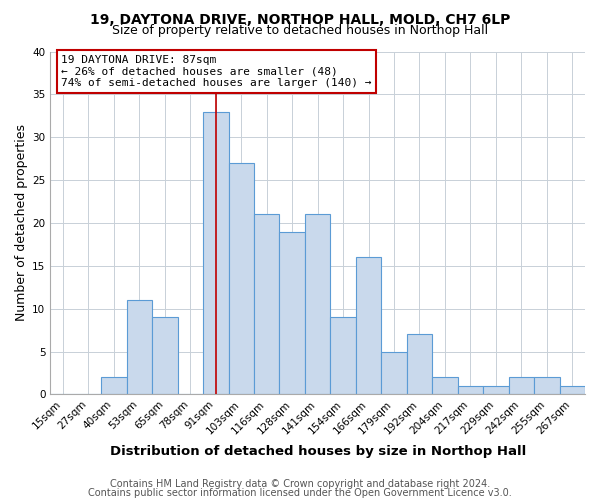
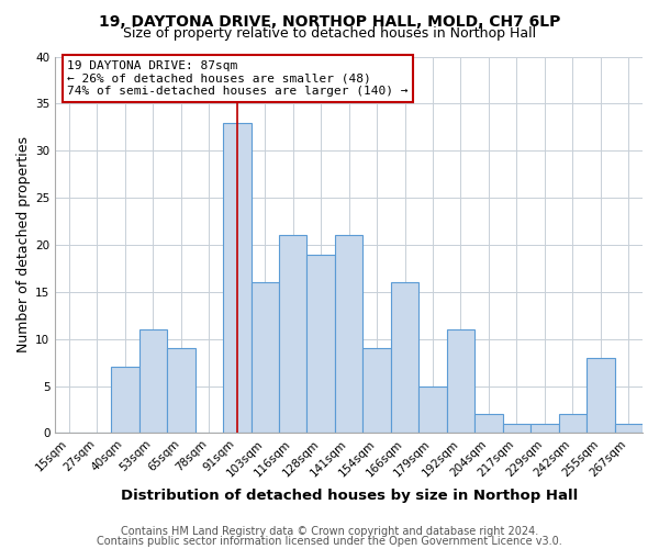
40sqm: 2 -> 7
103sqm: 27 -> 16
192sqm: 7 -> 11
255sqm: 2 -> 8
